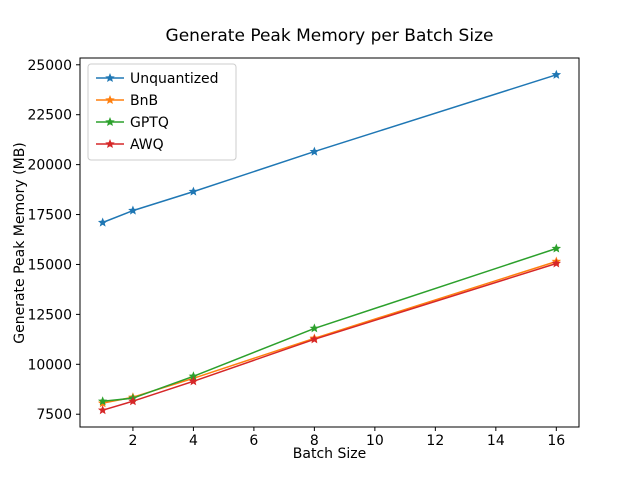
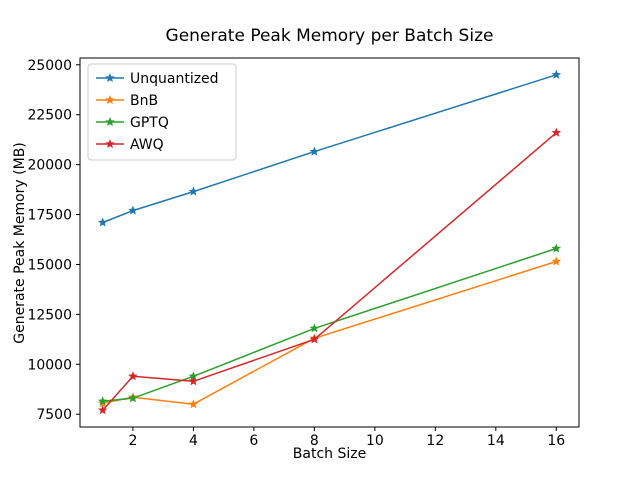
AWQ/2: 8200 -> 9400
BnB/4: 9300 -> 8000
AWQ/16: 15000 -> 21600
